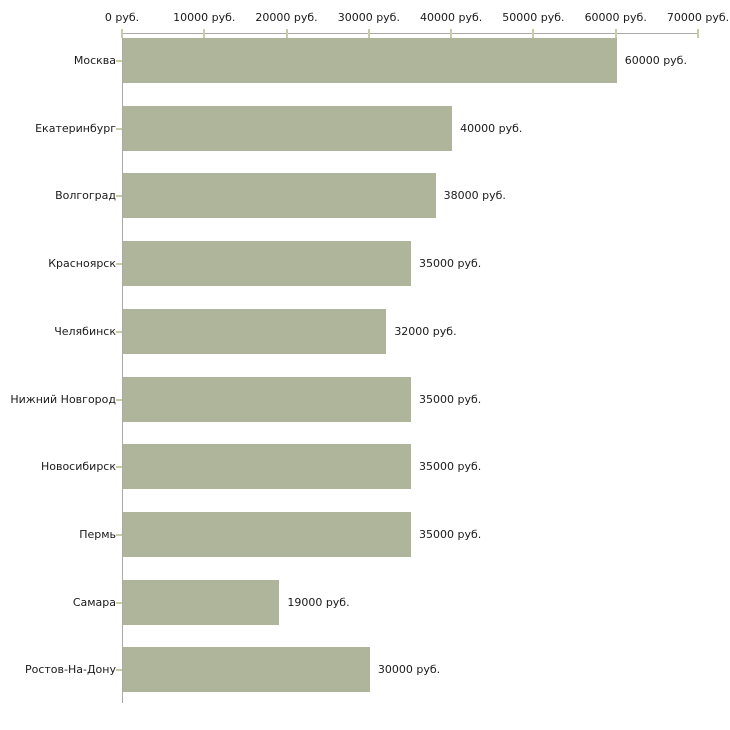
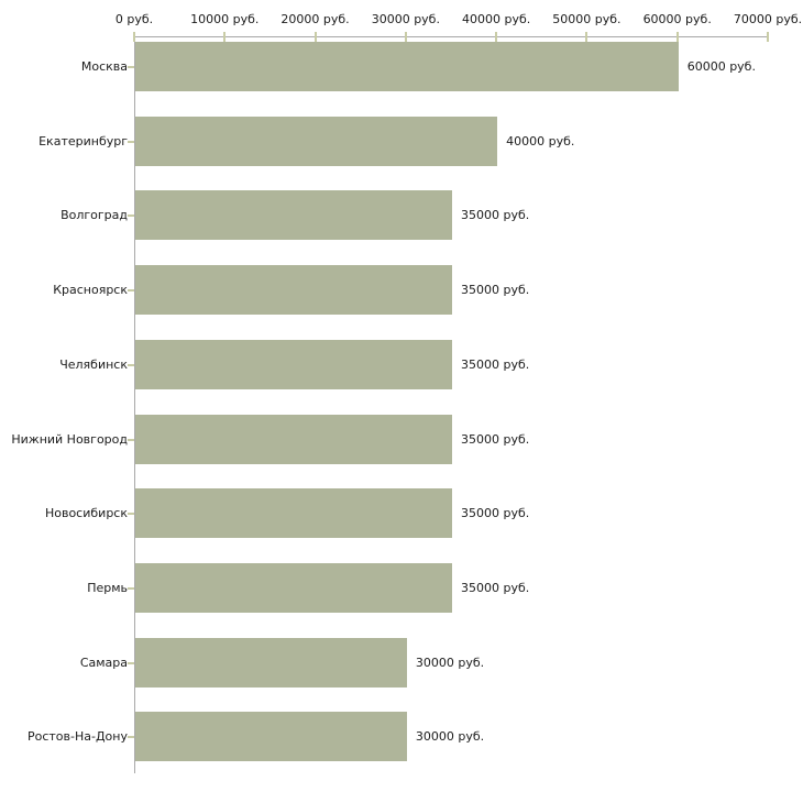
Волгоград: 38000 -> 35000
Челябинск: 32000 -> 35000
Самара: 19000 -> 30000
